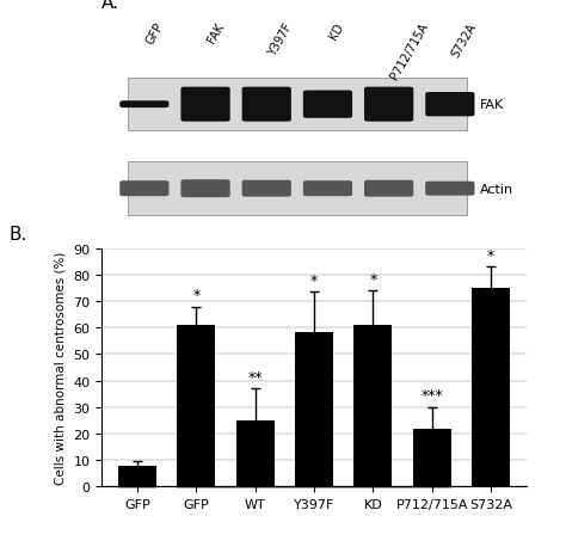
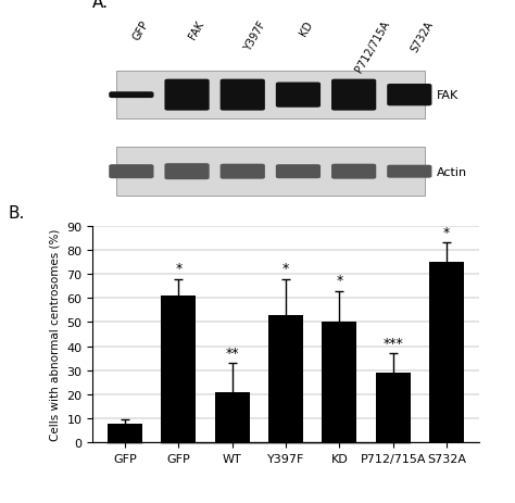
WT: 25.0 -> 21.0
Y397F: 58.5 -> 53.0
KD: 61.0 -> 50.0
P712/715A: 22.0 -> 29.0
